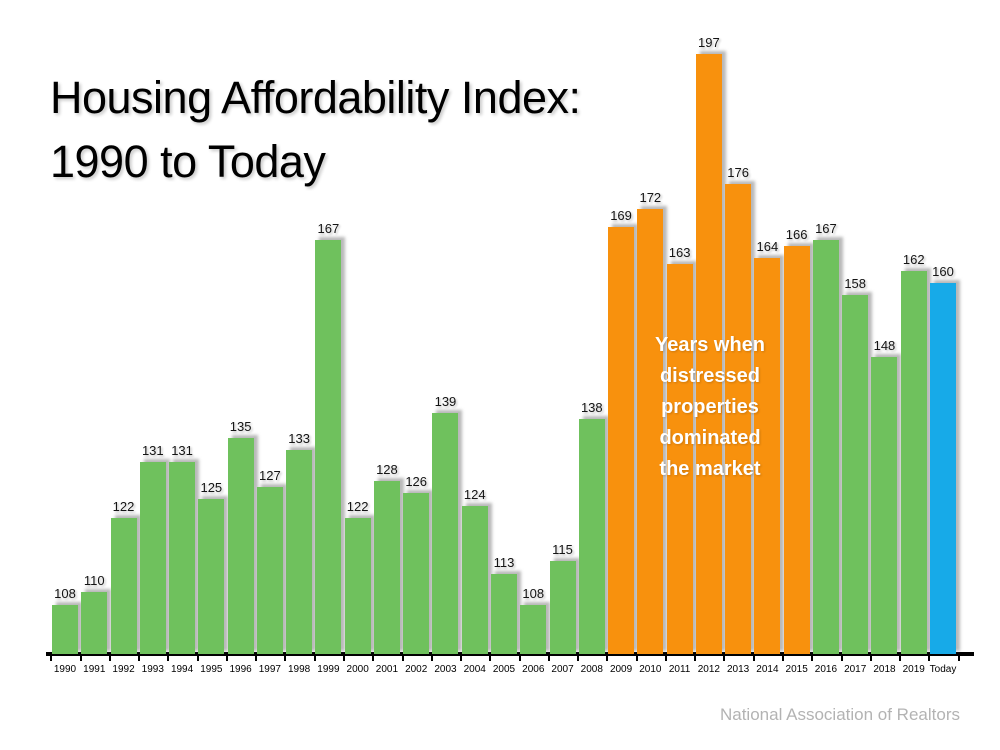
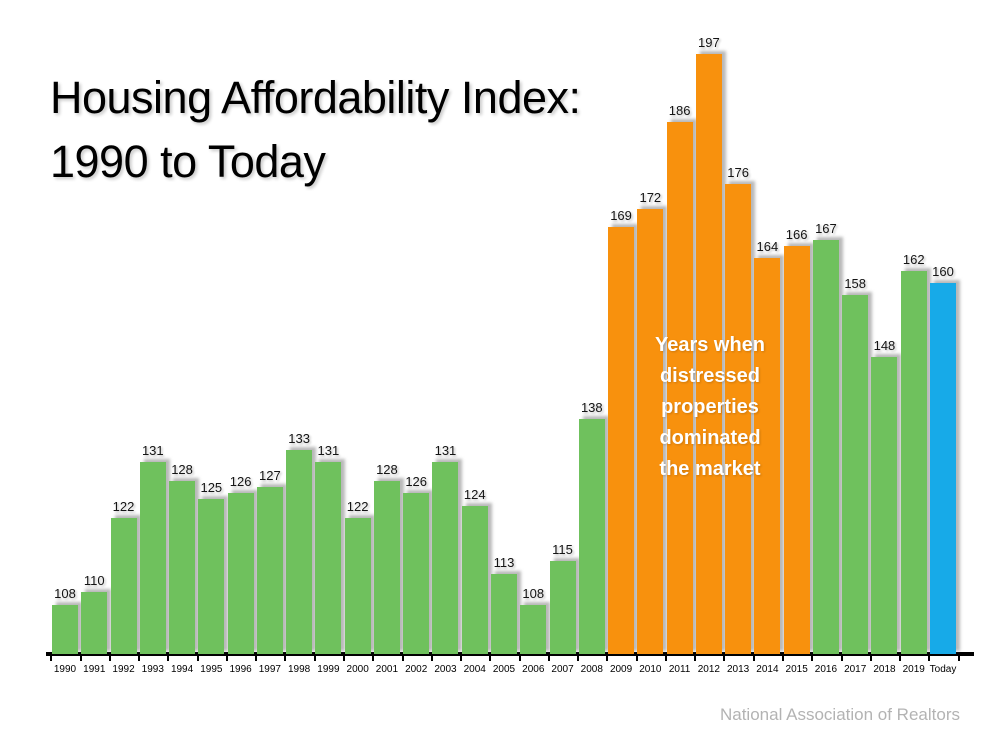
1994: 131 -> 128
1996: 135 -> 126
1999: 167 -> 131
2003: 139 -> 131
2011: 163 -> 186
